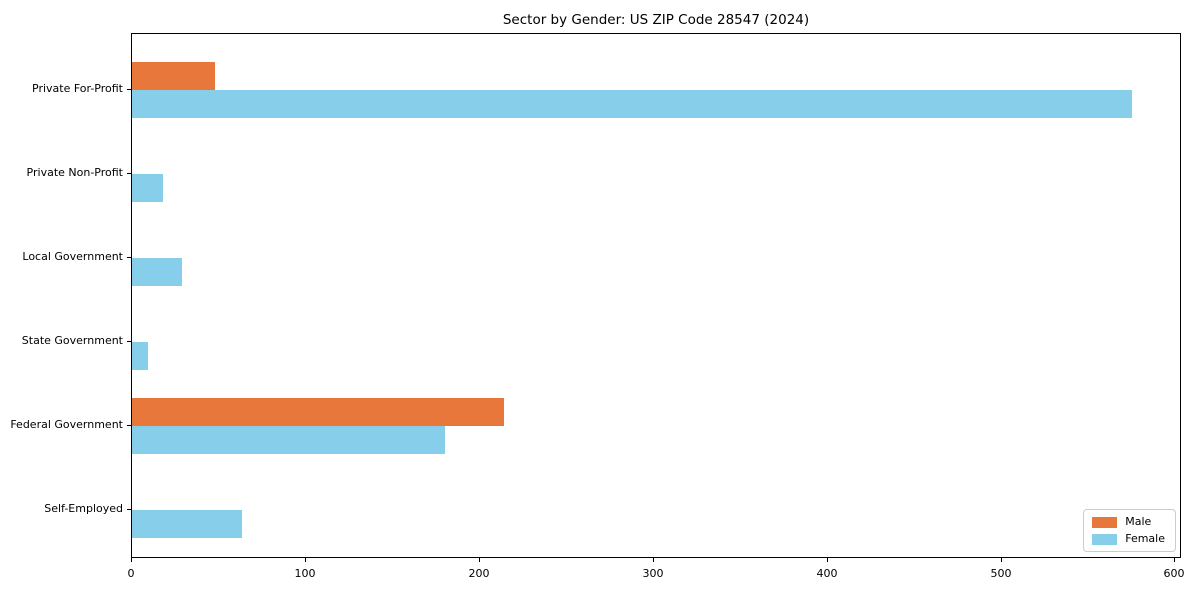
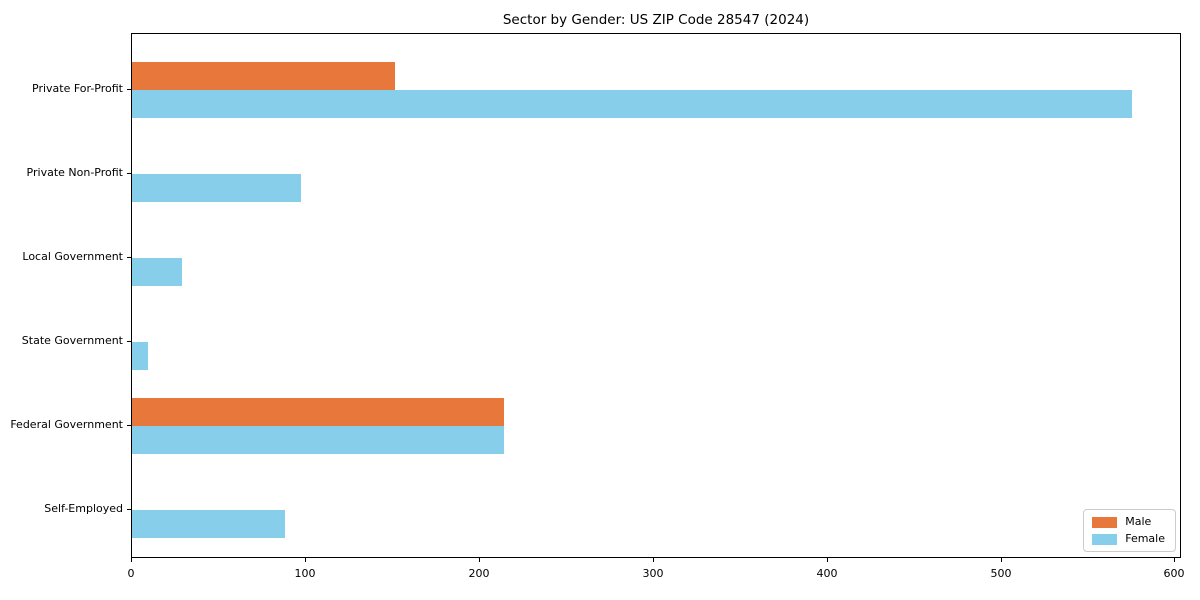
Male/Private For-Profit: 48 -> 151
Female/Private Non-Profit: 18 -> 97
Female/Federal Government: 180 -> 214
Female/Self-Employed: 63 -> 88
